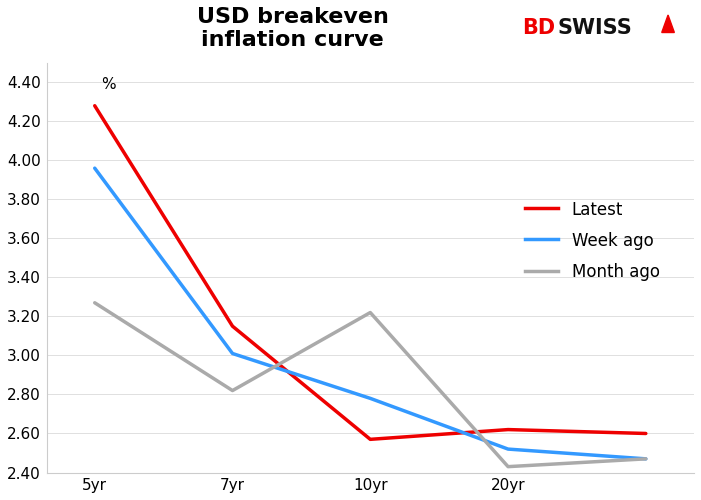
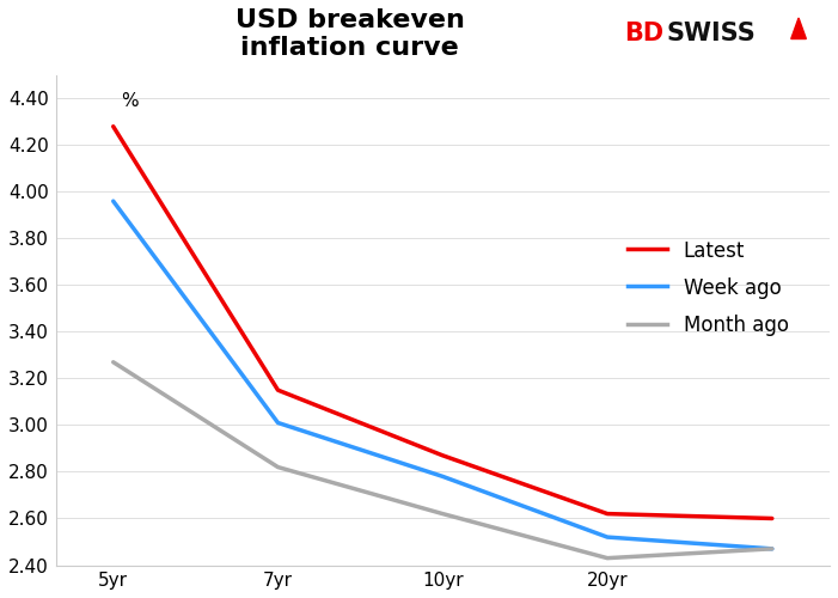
Latest/10yr: 2.57 -> 2.87
Month ago/10yr: 3.22 -> 2.62
